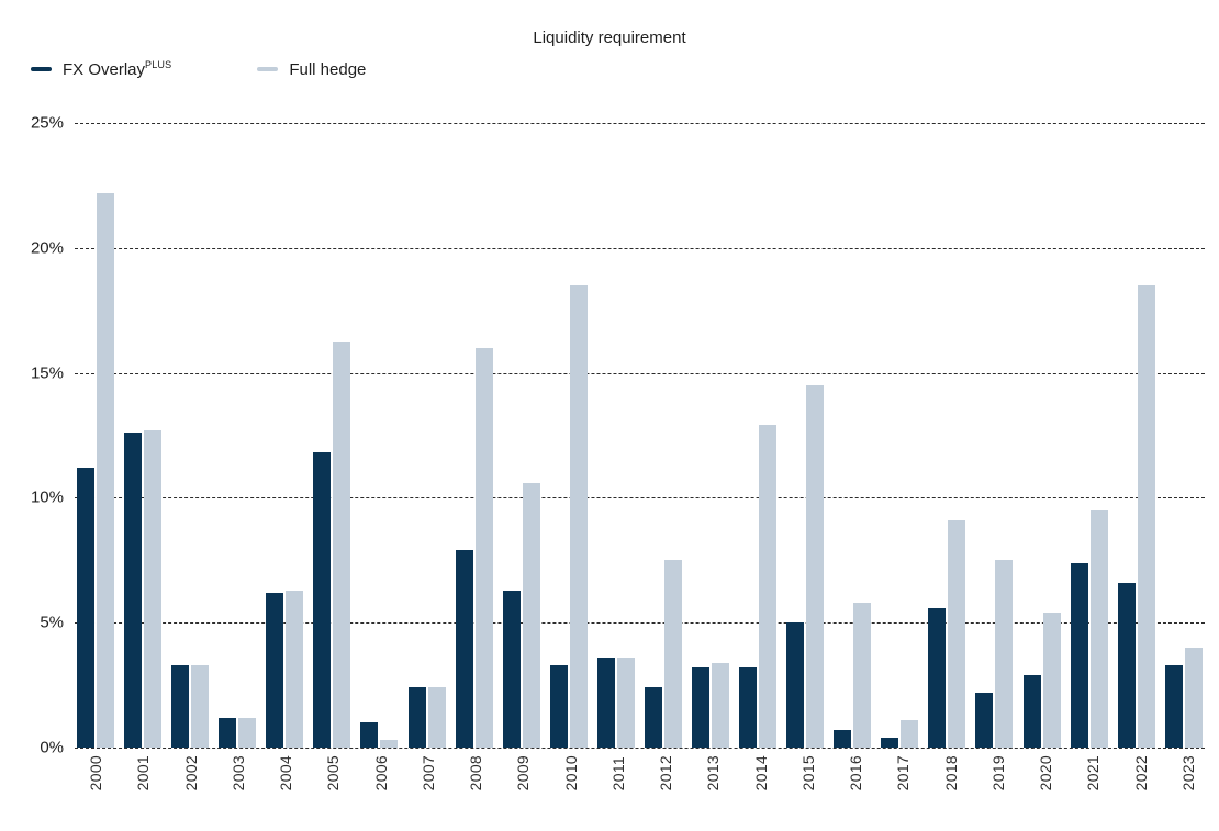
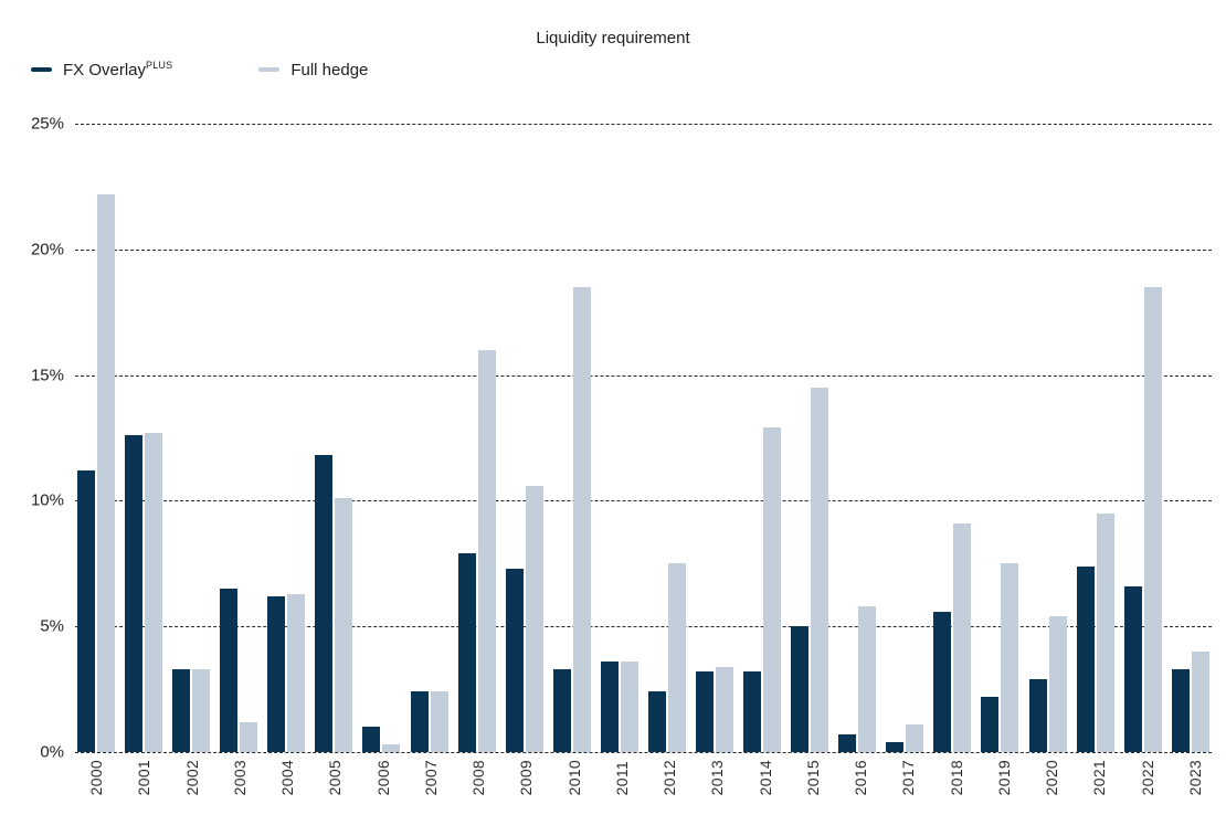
FX OverlayPLUS/2003: 1.2% -> 6.5%
Full hedge/2005: 16.2% -> 10.1%
FX OverlayPLUS/2009: 6.3% -> 7.3%
